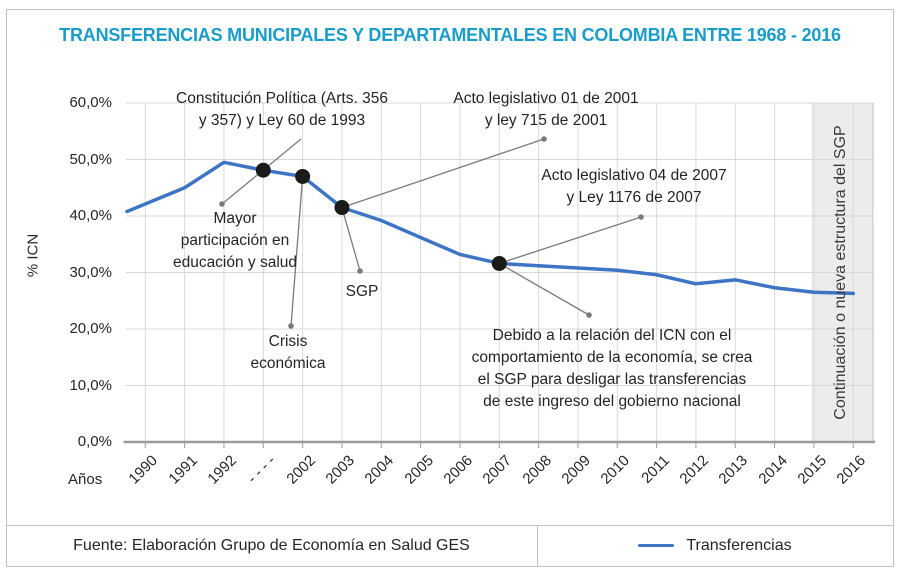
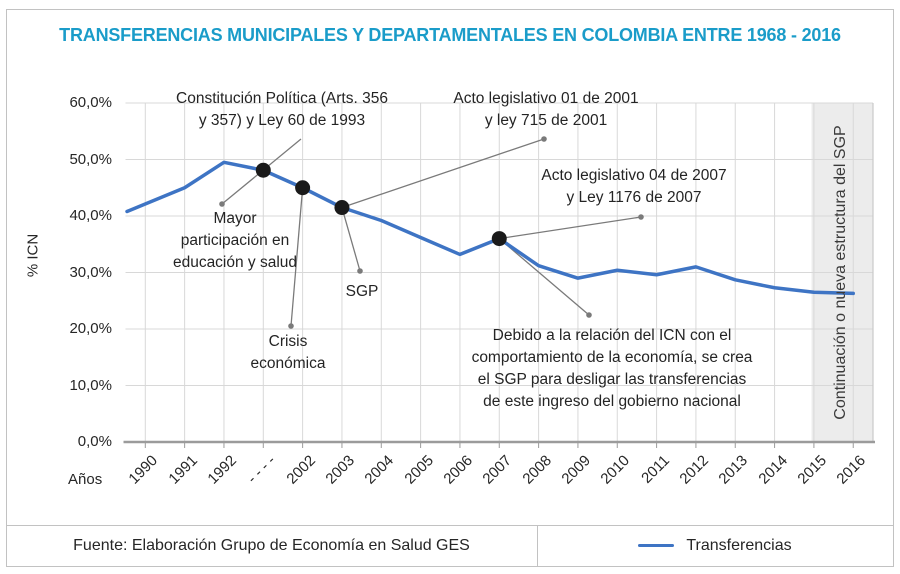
2002: 47% -> 45%
2007: 32% -> 36%
2009: 31% -> 29%
2012: 28% -> 31%
